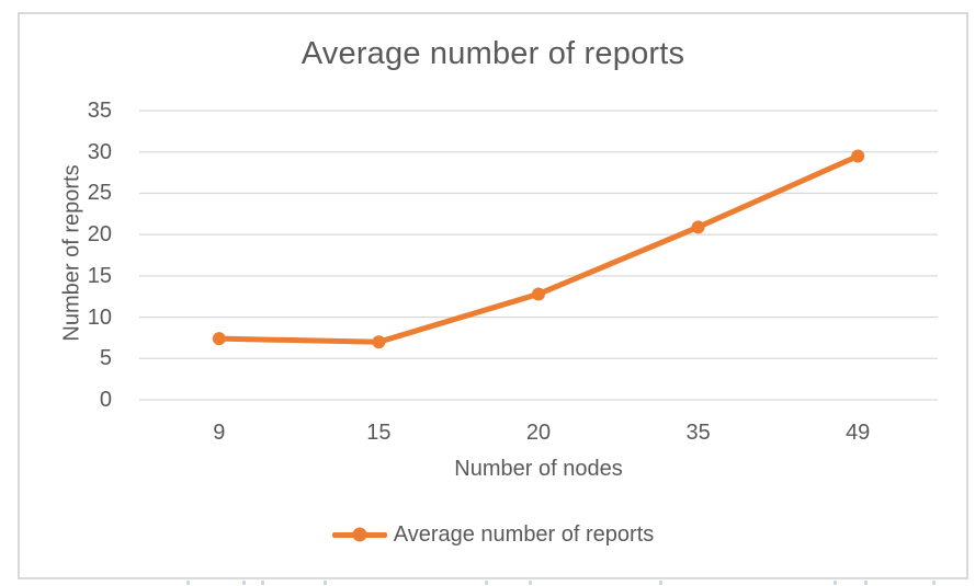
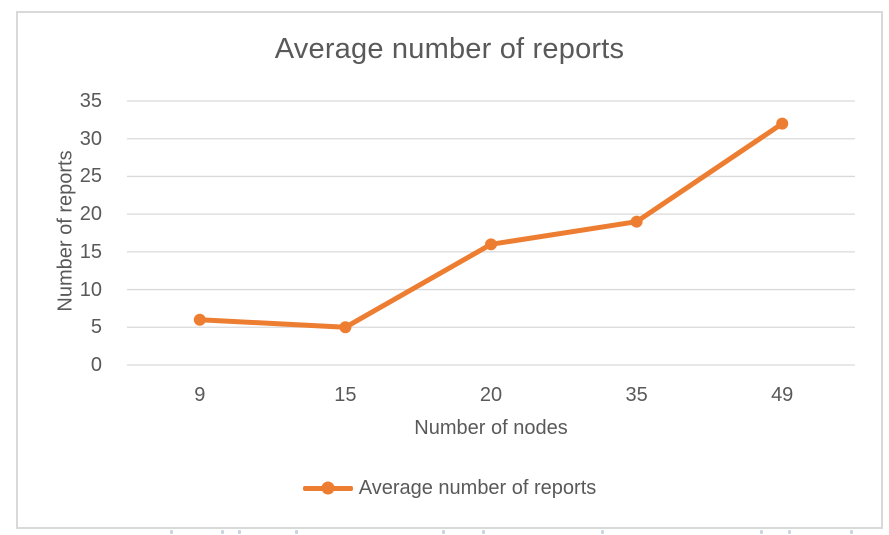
9: 7 -> 6
15: 7 -> 5
20: 13 -> 16
35: 21 -> 19
49: 30 -> 32
